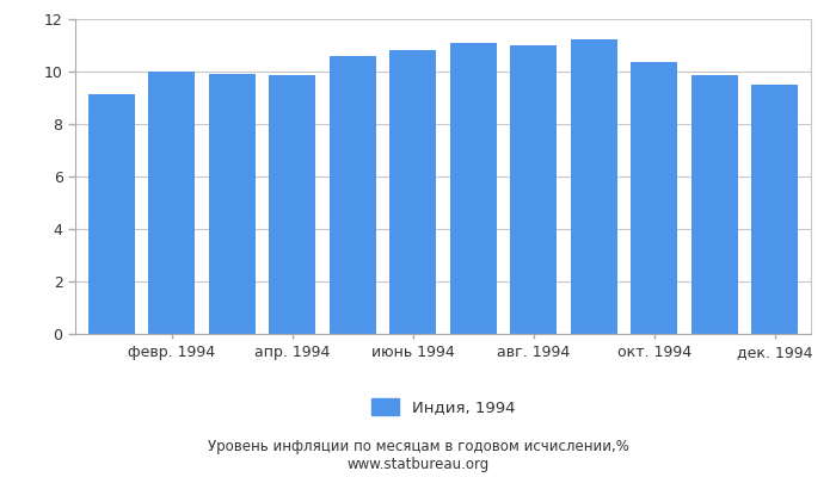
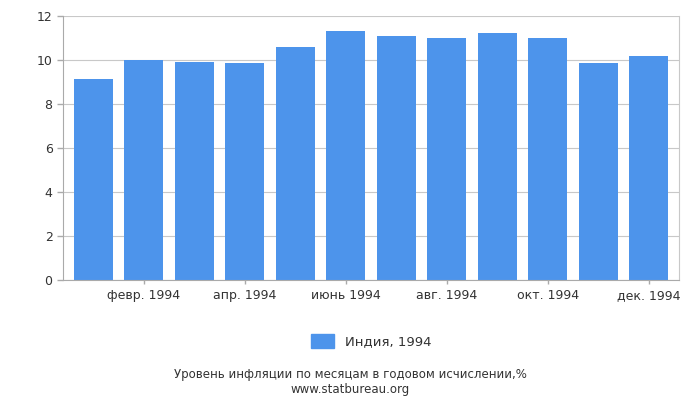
июнь 1994: 10.82 -> 11.30
окт. 1994: 10.35 -> 11.00
дек. 1994: 9.52 -> 10.20
